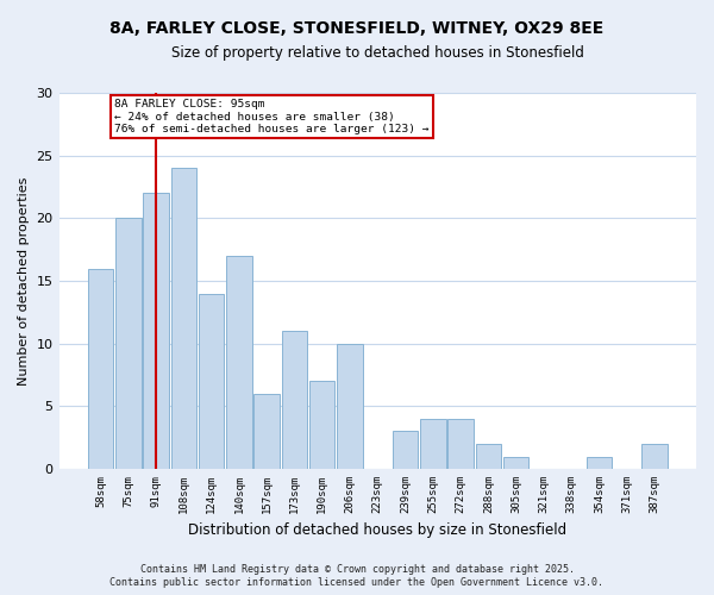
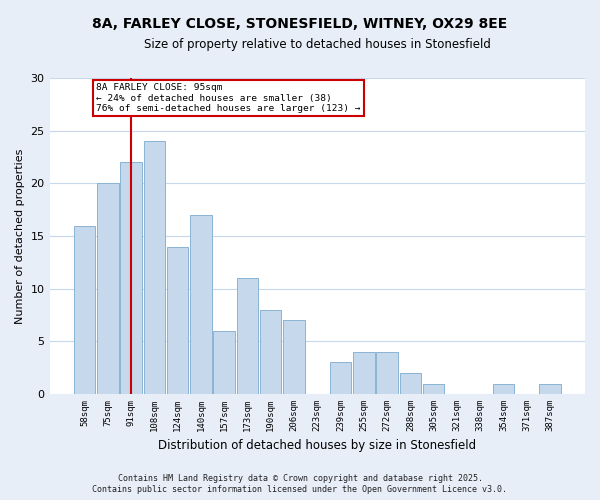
190sqm: 7 -> 8
206sqm: 10 -> 7
387sqm: 2 -> 1
